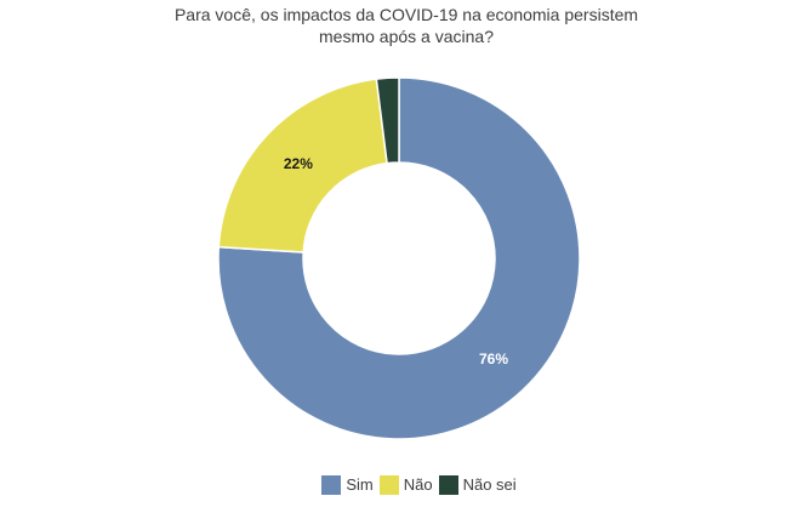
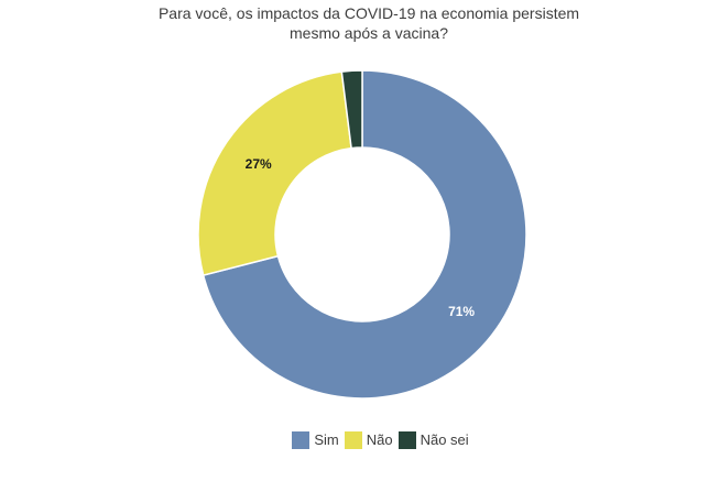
Sim: 76% -> 71%
Não: 22% -> 27%
